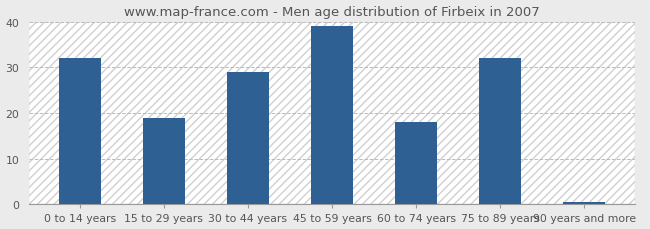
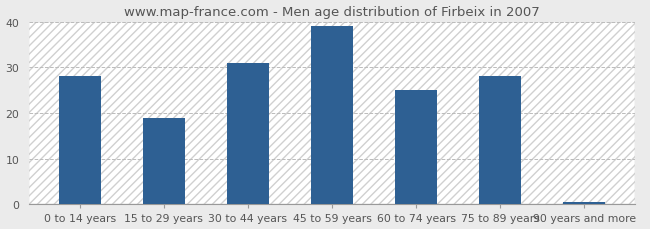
0 to 14 years: 32.0 -> 28.0
30 to 44 years: 29.0 -> 31.0
60 to 74 years: 18.0 -> 25.0
75 to 89 years: 32.0 -> 28.0
